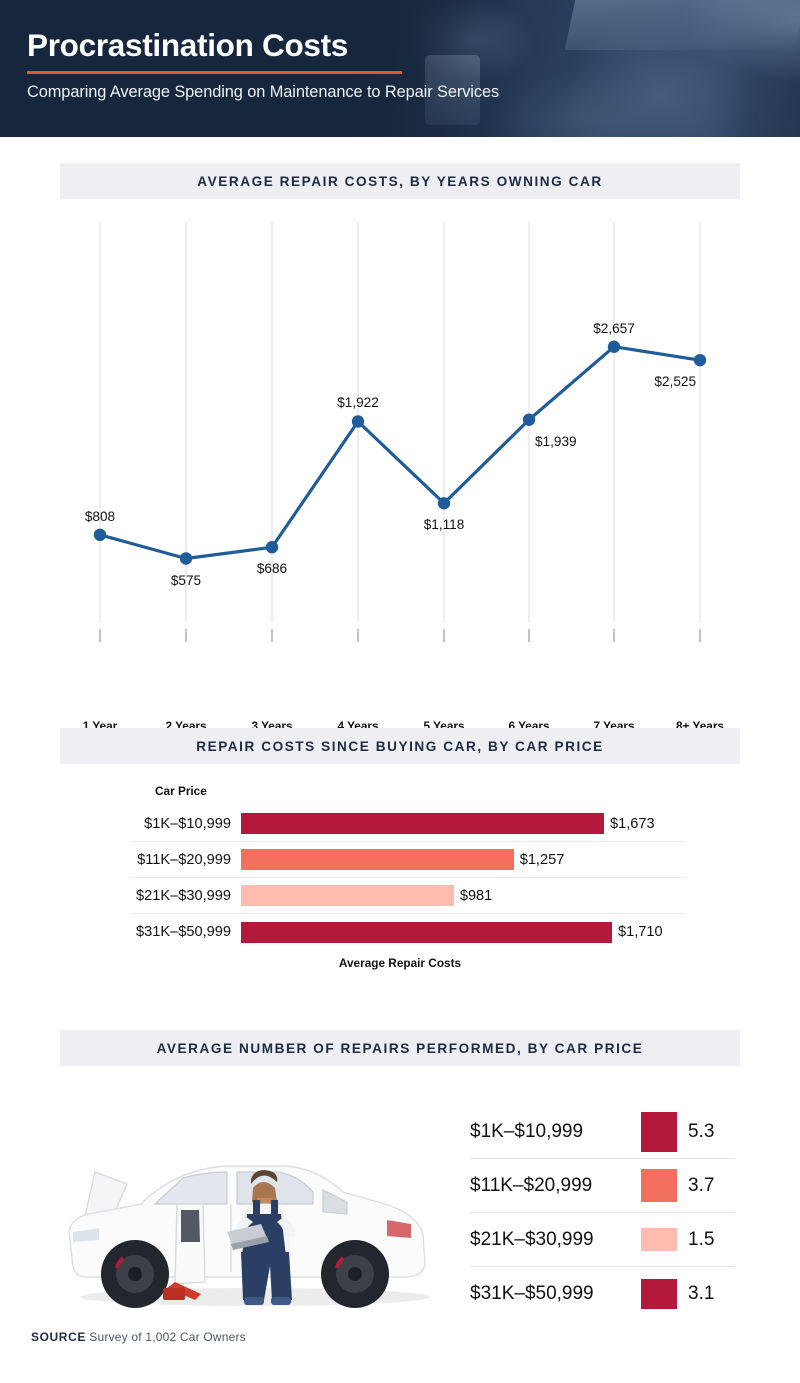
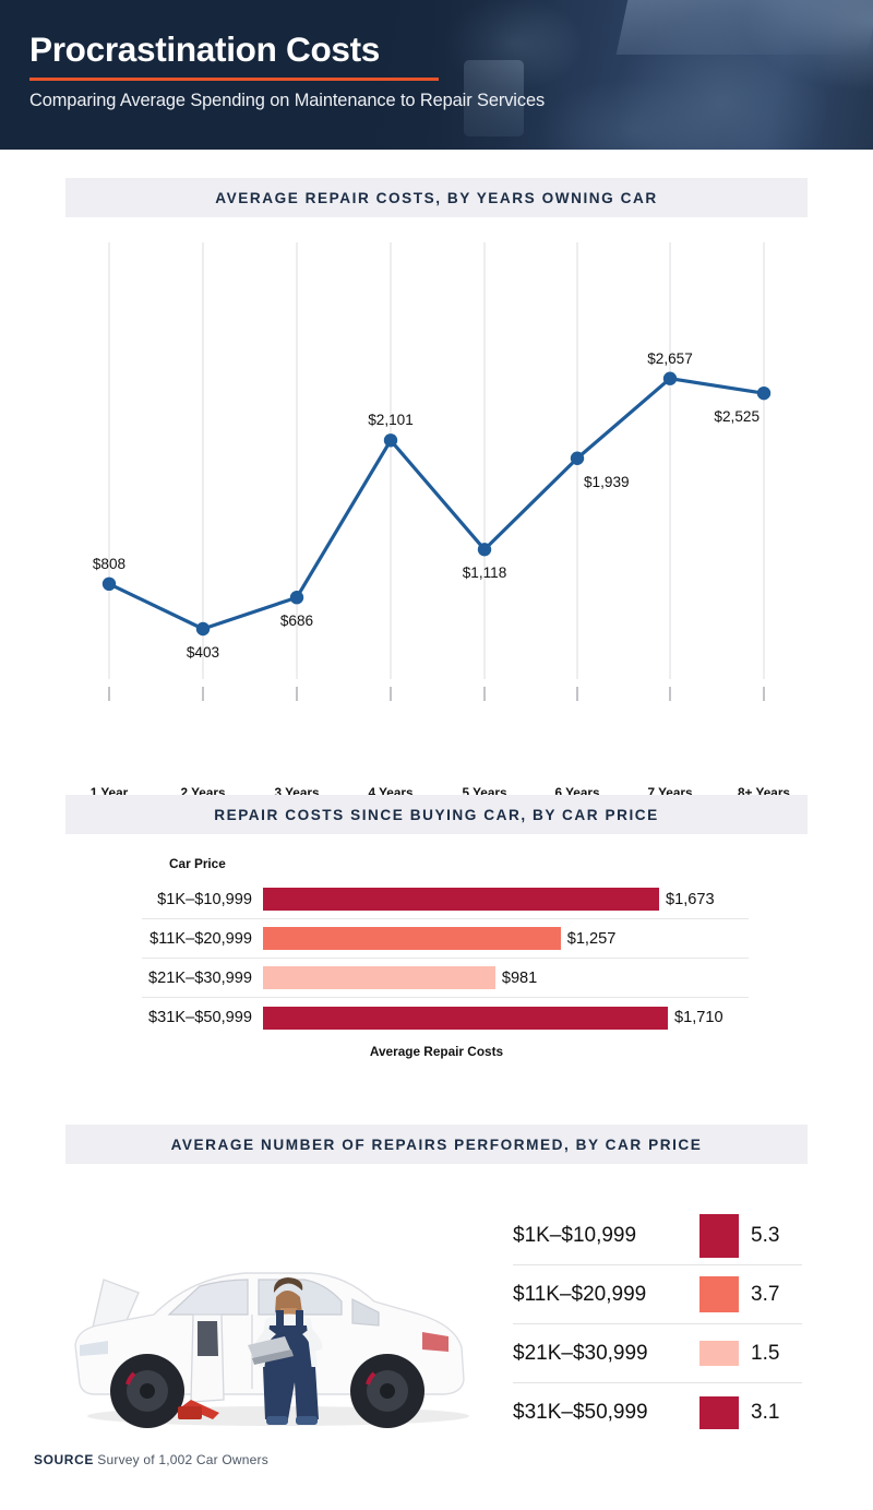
AVERAGE REPAIR COSTS, BY YEARS OWNING CAR/2 Years: $575 -> $403
AVERAGE REPAIR COSTS, BY YEARS OWNING CAR/4 Years: $1,922 -> $2,101
